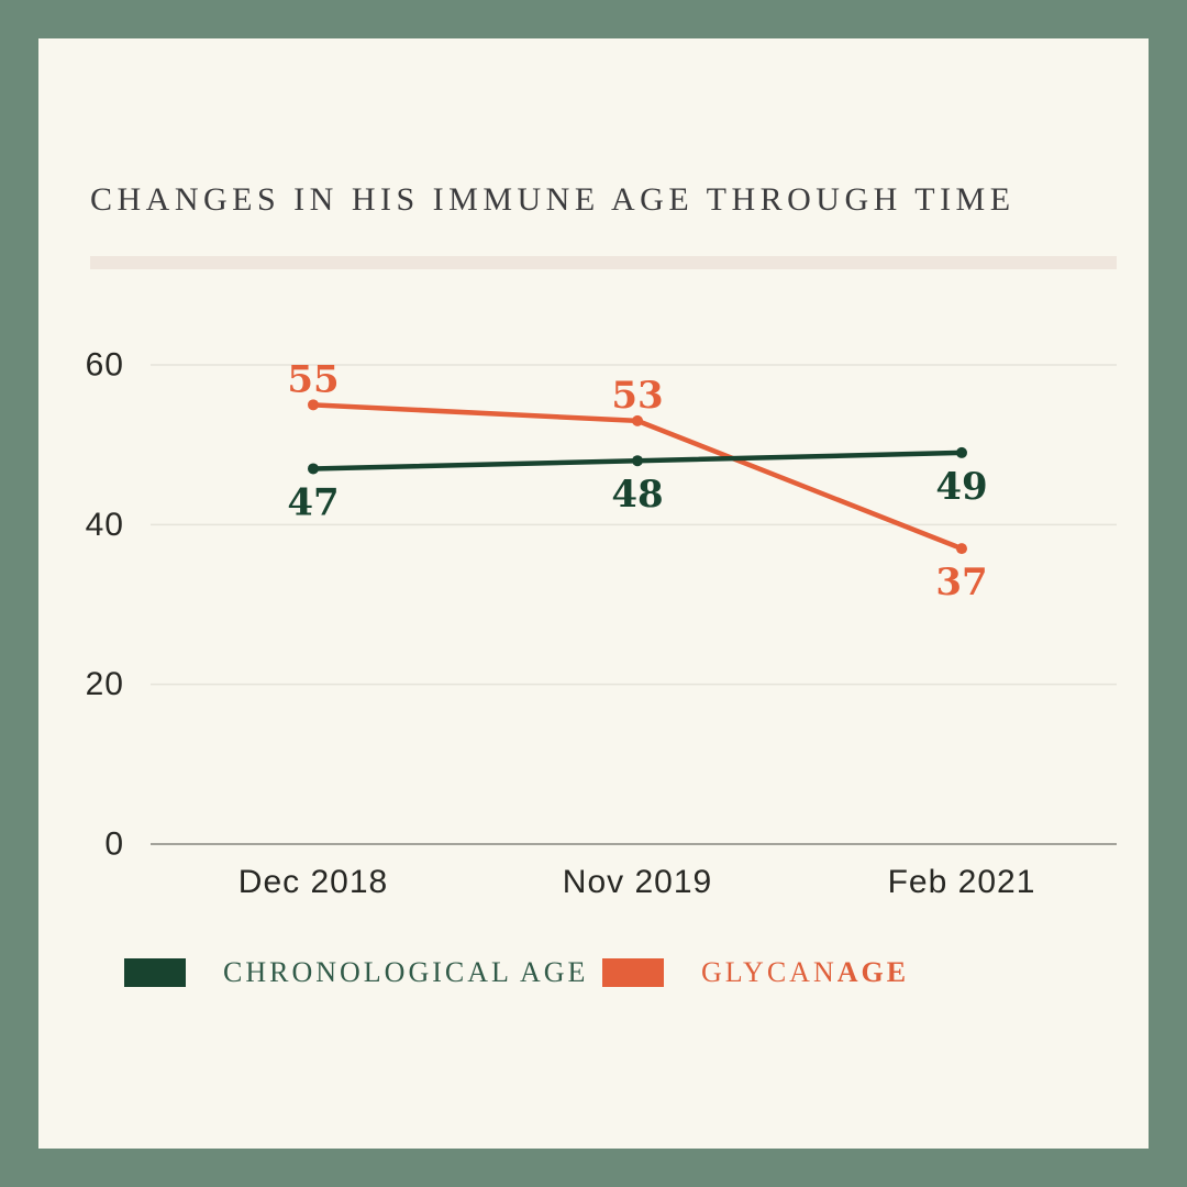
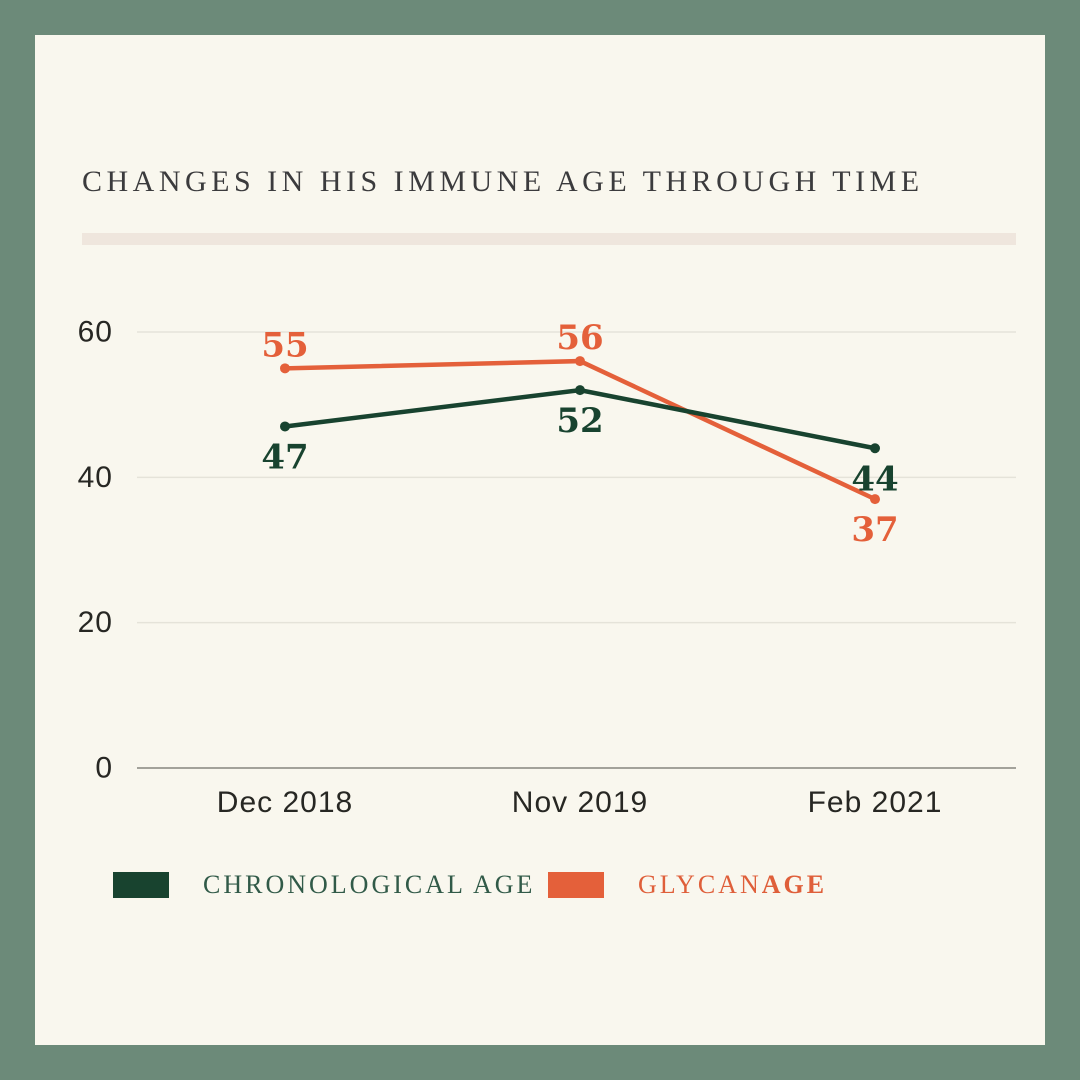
CHRONOLOGICAL AGE/Nov 2019: 48 -> 52
GLYCANAGE/Nov 2019: 53 -> 56
CHRONOLOGICAL AGE/Feb 2021: 49 -> 44
